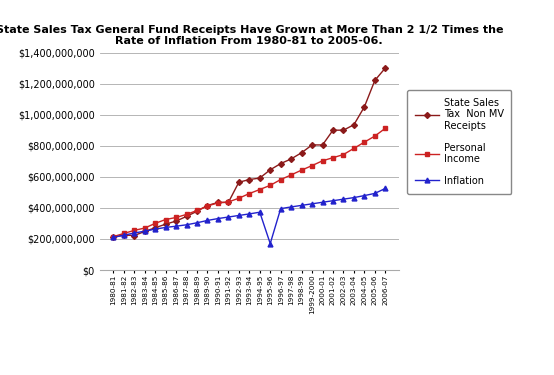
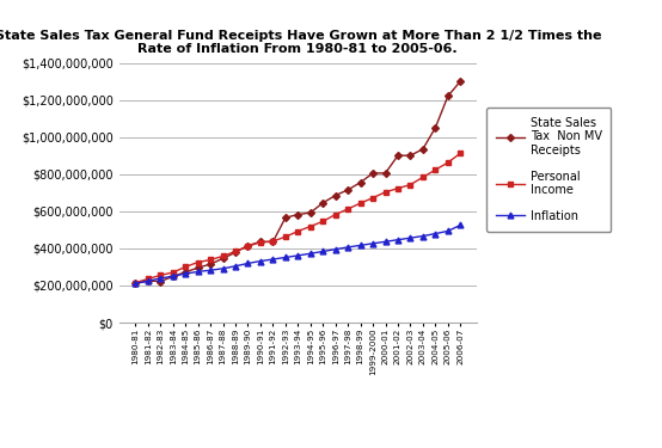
Inflation/1995-96: $170,000,000 -> $380,000,000
